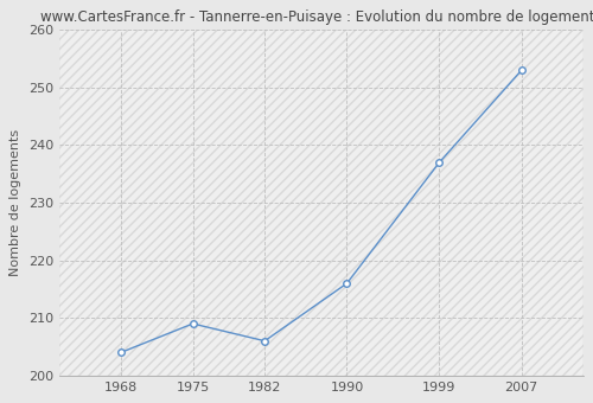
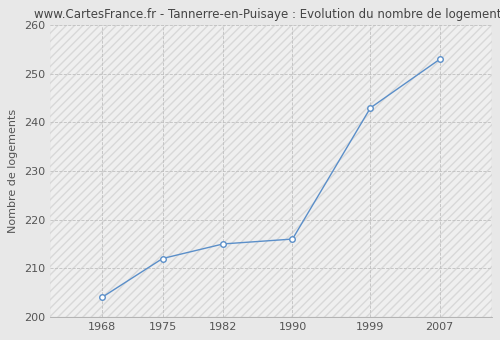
1975: 209 -> 212
1982: 206 -> 215
1999: 237 -> 243
